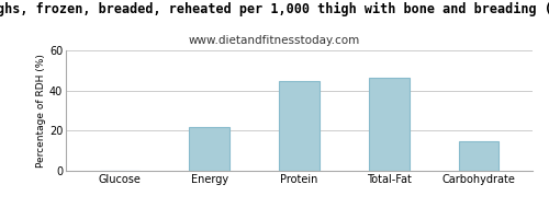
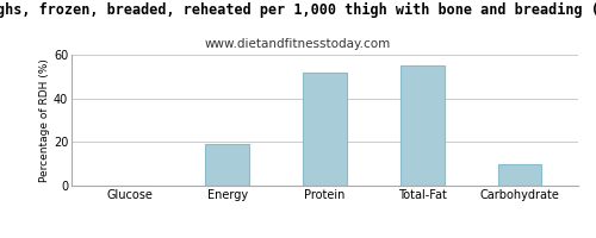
Energy: 22 -> 19
Protein: 44 -> 52
Total-Fat: 46 -> 55
Carbohydrate: 15 -> 10
